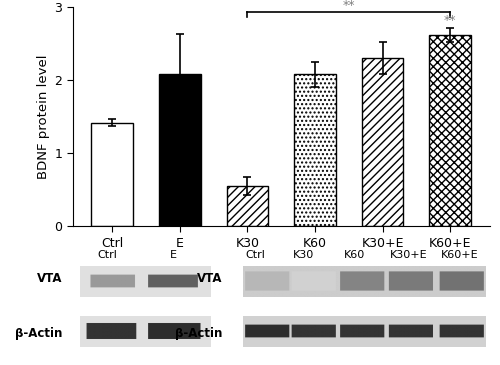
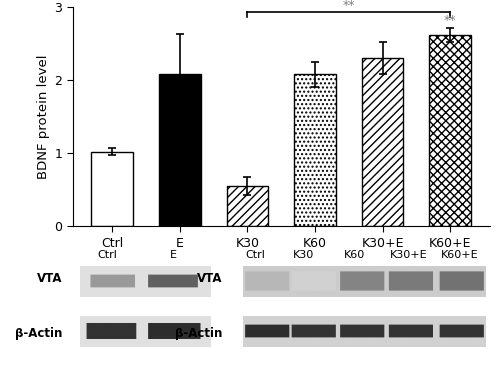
Ctrl: 1.42 -> 1.02
